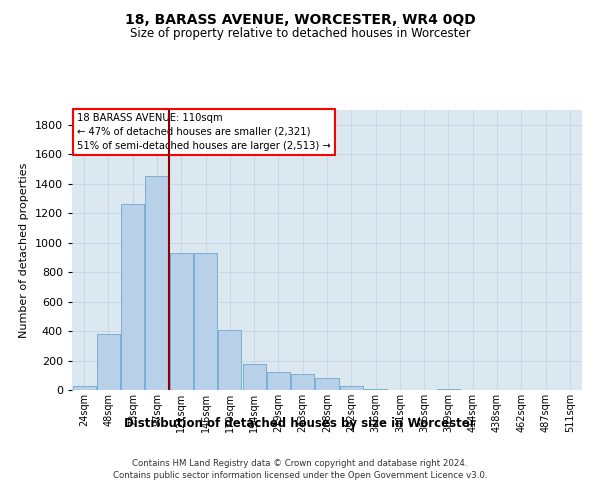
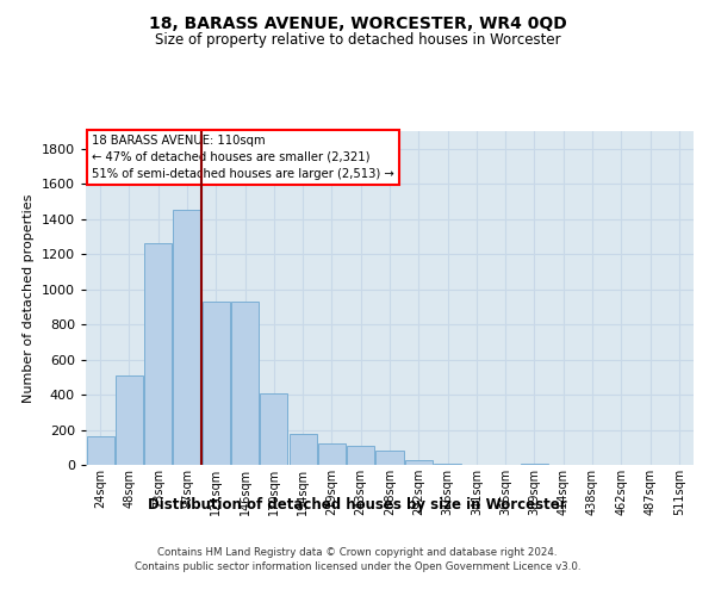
24sqm: 30 -> 160
48sqm: 380 -> 510
